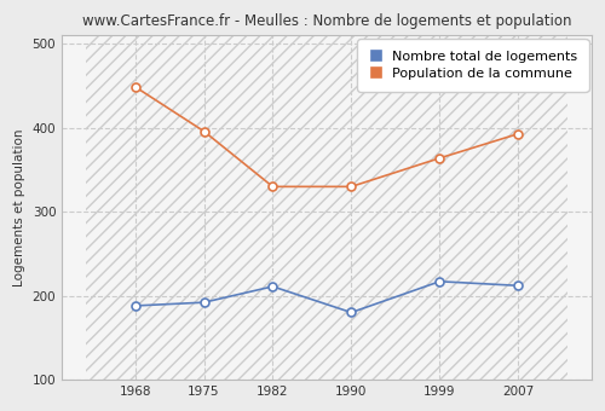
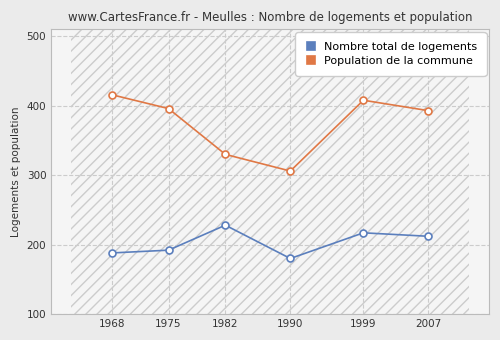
Population de la commune/1968: 449 -> 416
Nombre total de logements/1982: 211 -> 228
Population de la commune/1990: 330 -> 306
Population de la commune/1999: 364 -> 408
